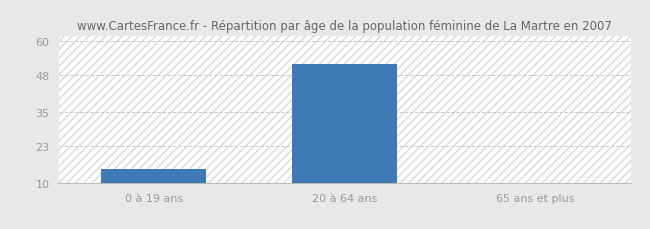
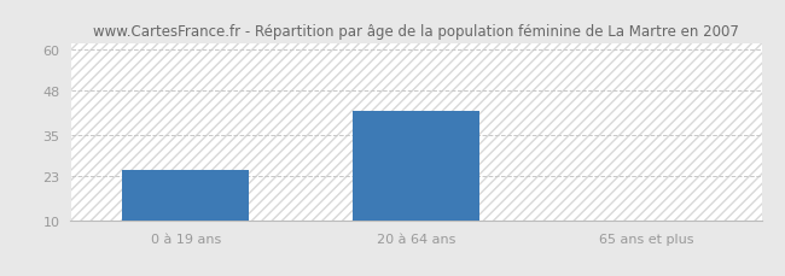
0 à 19 ans: 15 -> 25
20 à 64 ans: 52 -> 42
